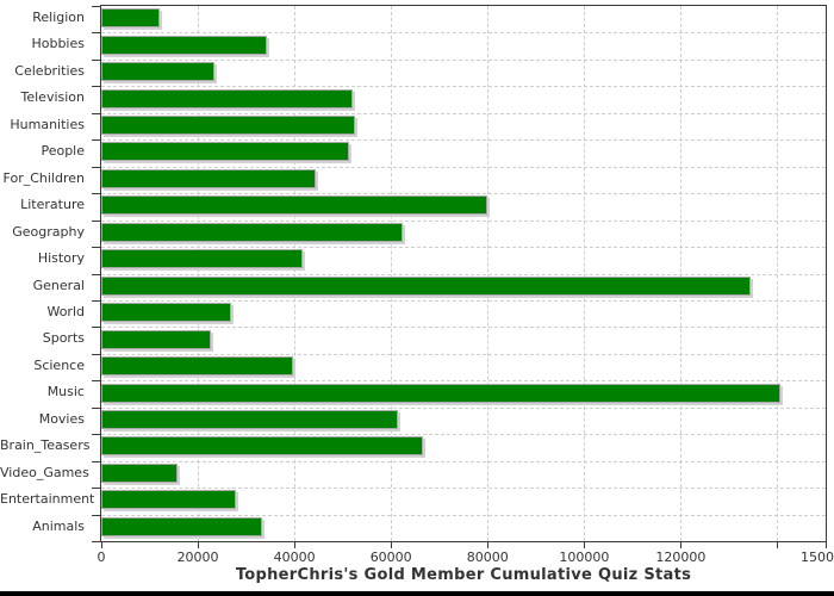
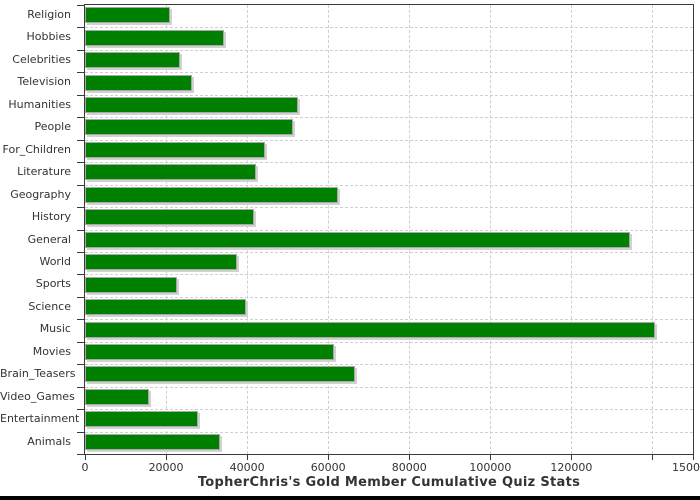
Religion: 12000 -> 21000
Television: 52000 -> 26000
Literature: 80000 -> 42000
World: 27000 -> 37000
